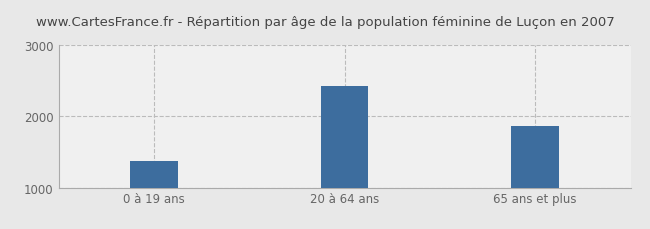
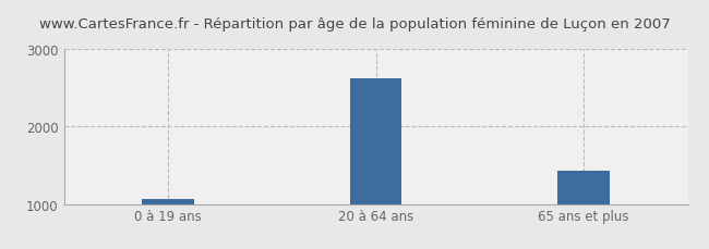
0 à 19 ans: 1380 -> 1060
20 à 64 ans: 2420 -> 2620
65 ans et plus: 1860 -> 1430
